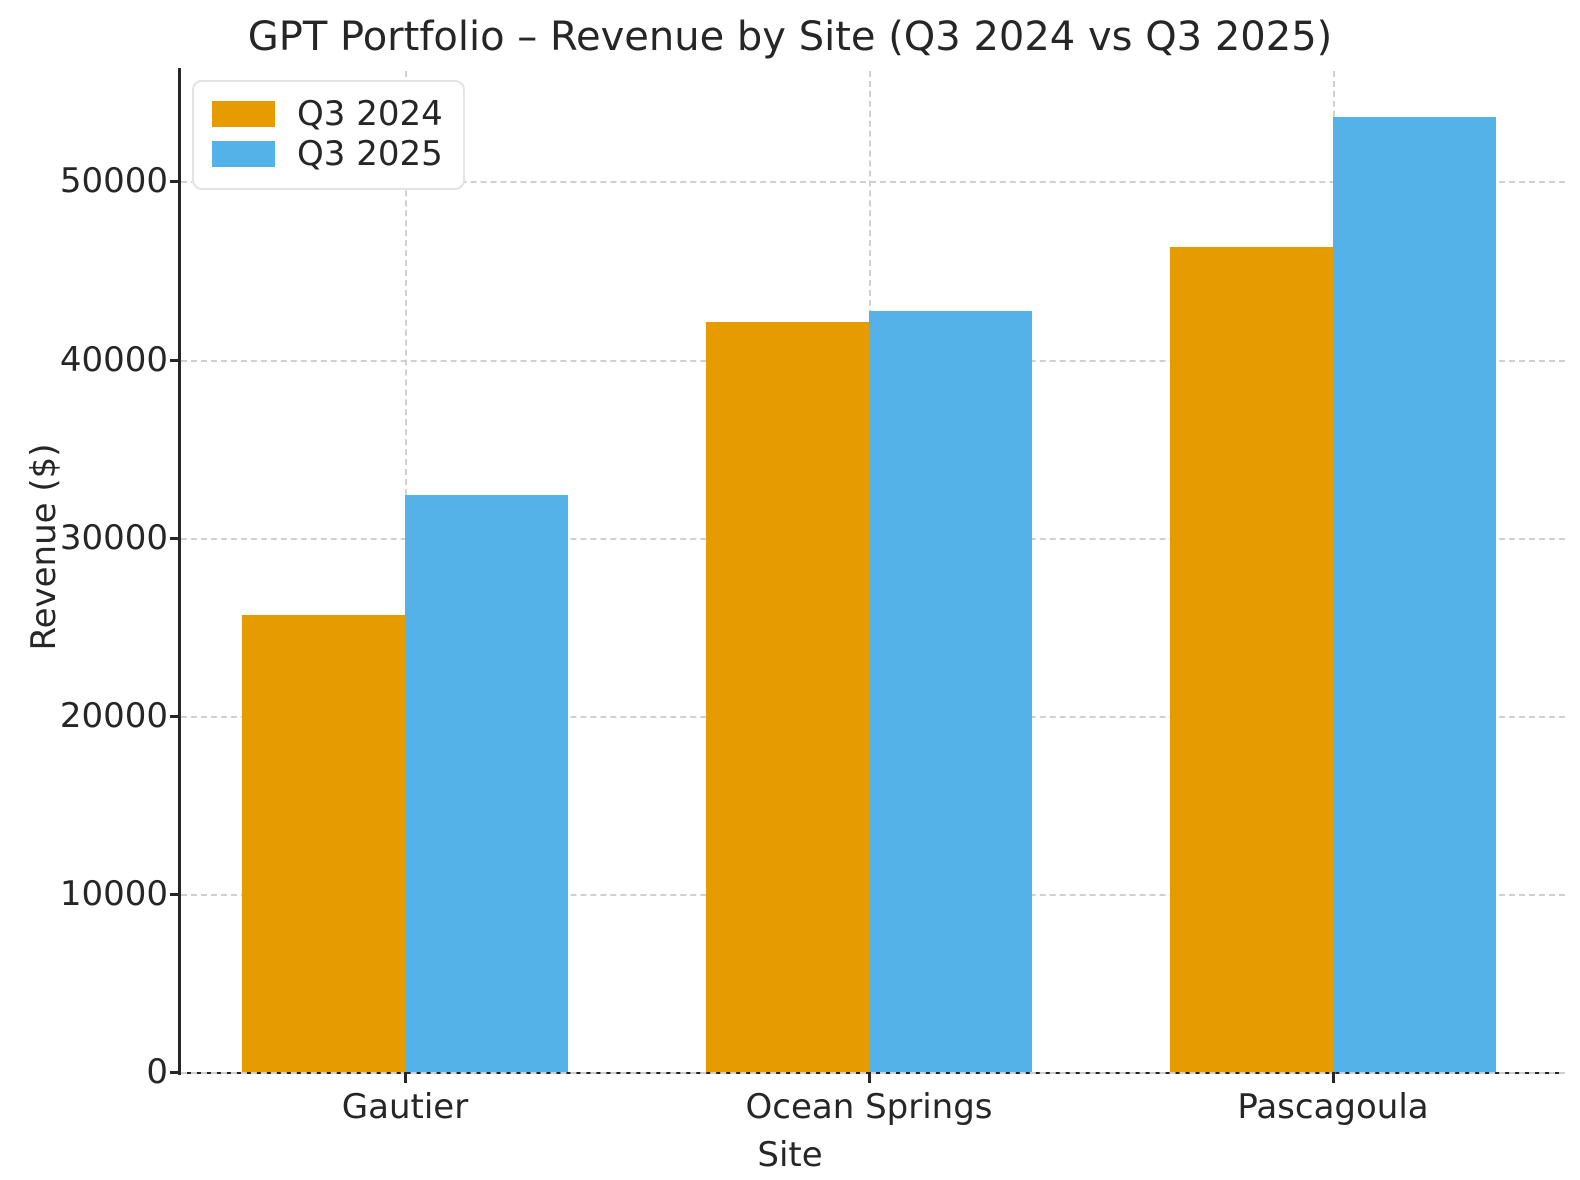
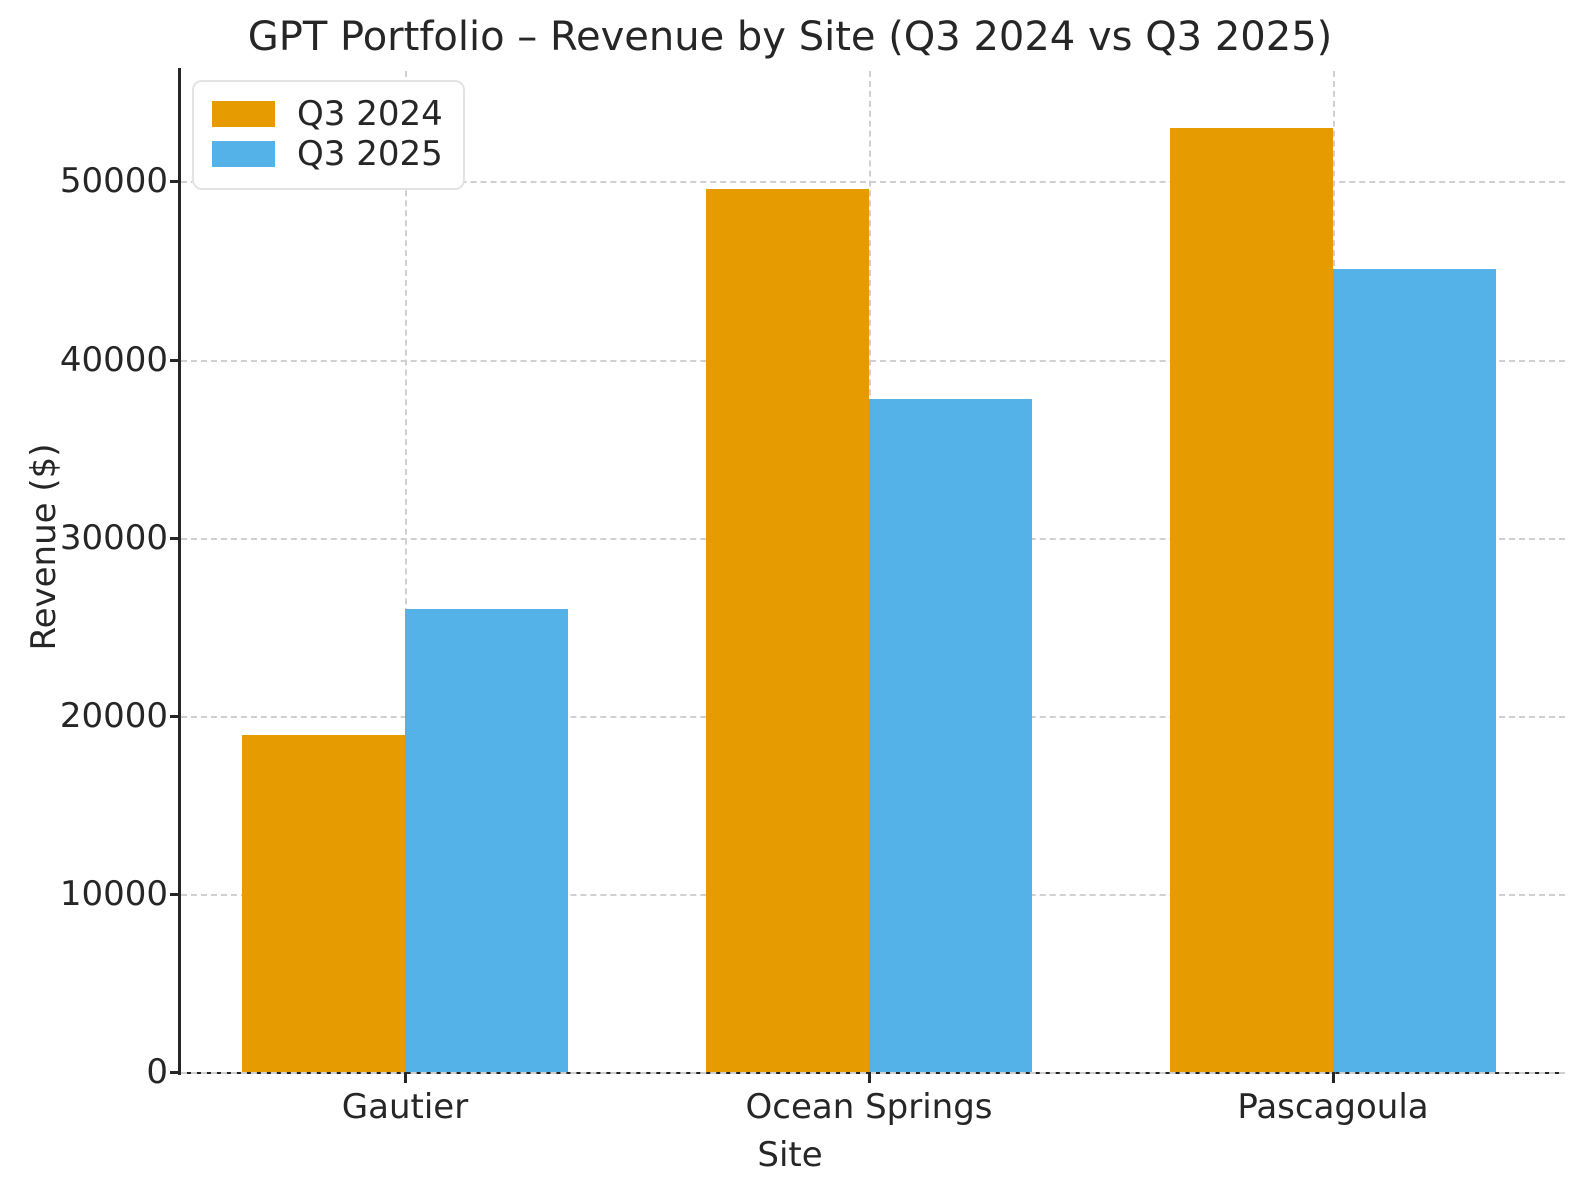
Q3 2024/Gautier: 25600 -> 18900
Q3 2025/Gautier: 32400 -> 26000
Q3 2024/Ocean Springs: 42100 -> 49600
Q3 2025/Ocean Springs: 42800 -> 37800
Q3 2024/Pascagoula: 46300 -> 53000
Q3 2025/Pascagoula: 53600 -> 45100
